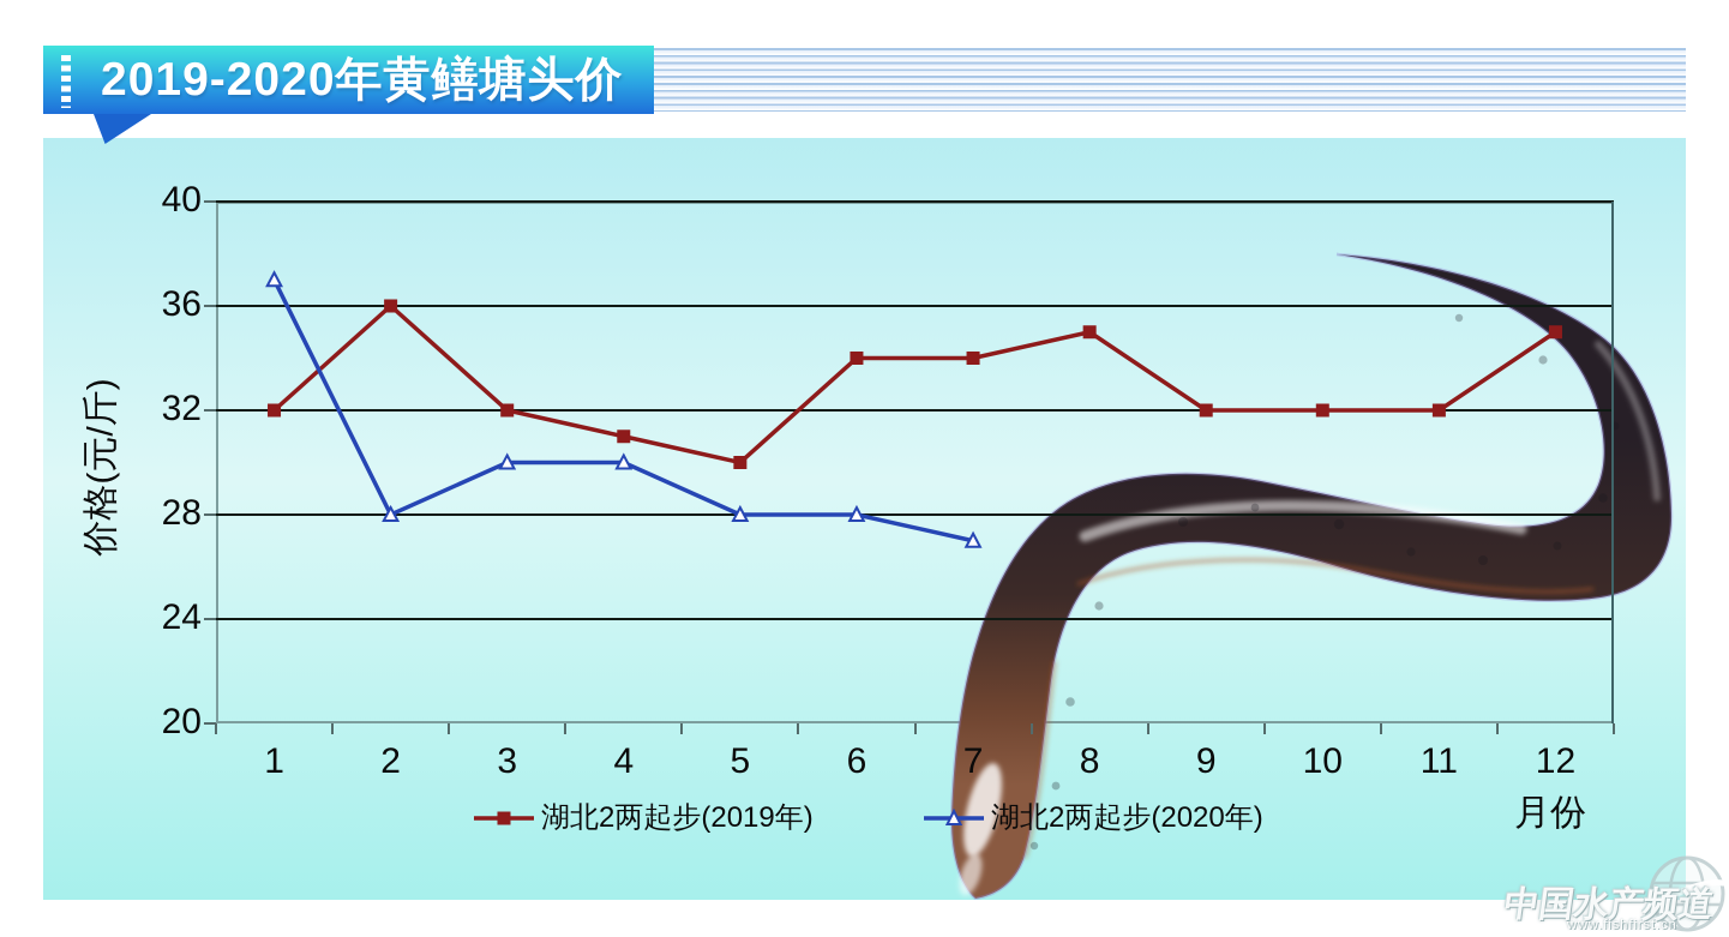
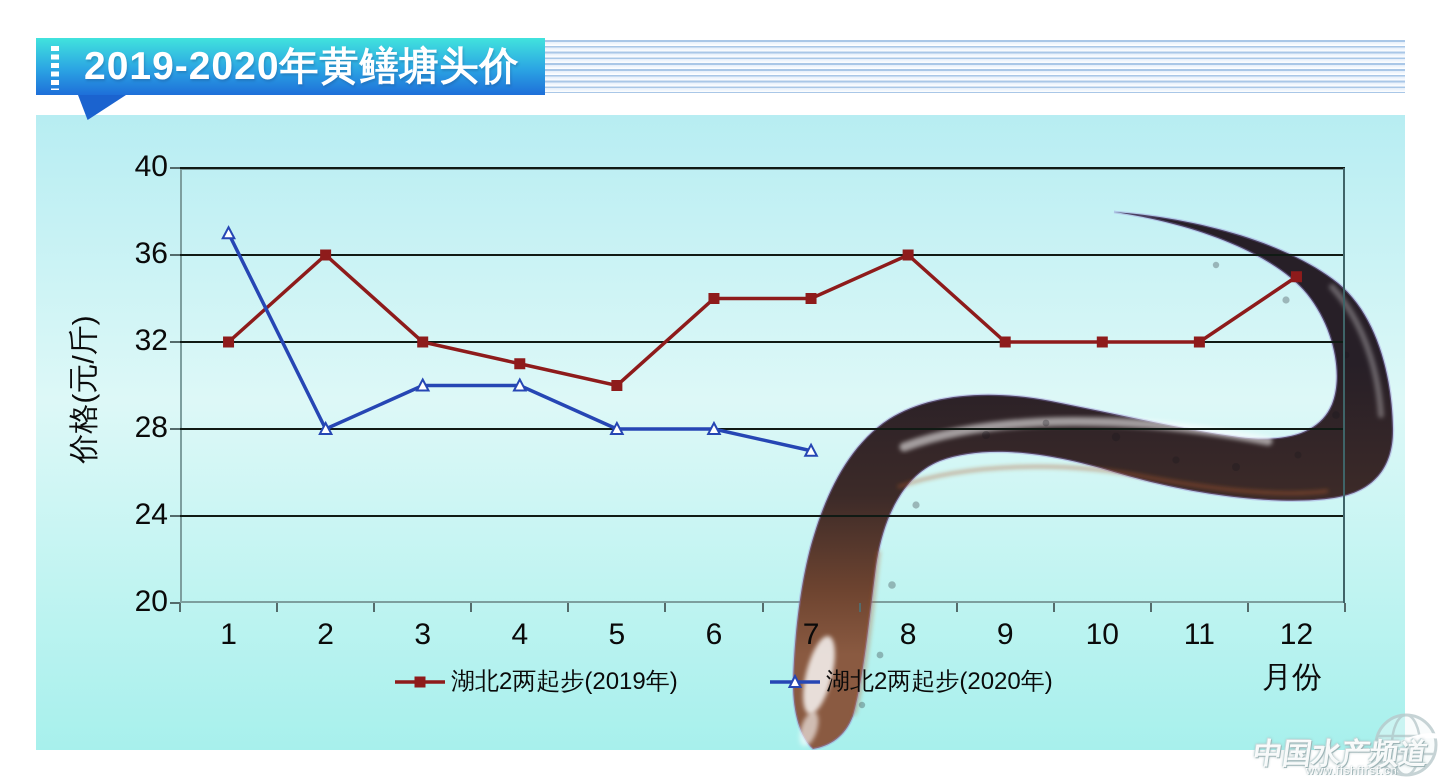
湖北2两起步(2019年)/8: 35 -> 36
